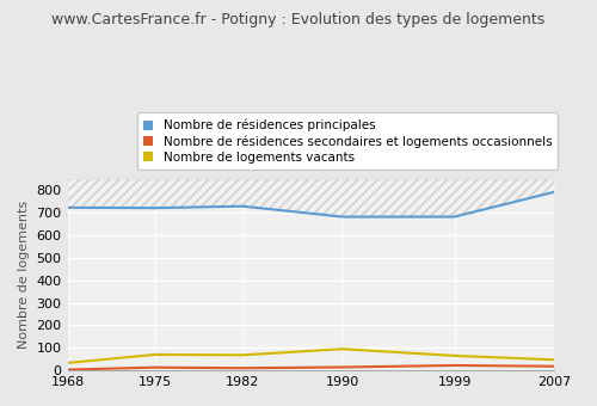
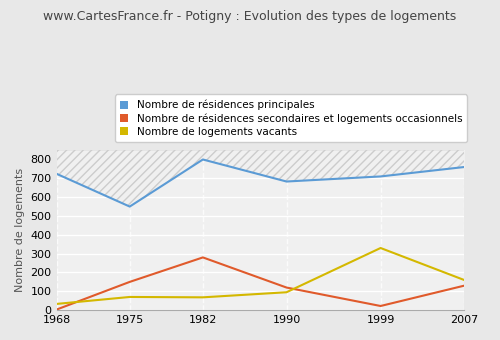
Nombre de résidences principales/1975: 720 -> 550
Nombre de résidences secondaires et logements occasionnels/1975: 10 -> 150
Nombre de résidences principales/1982: 730 -> 800
Nombre de résidences secondaires et logements occasionnels/1982: 10 -> 280
Nombre de résidences secondaires et logements occasionnels/1990: 10 -> 120
Nombre de résidences principales/1999: 680 -> 710
Nombre de logements vacants/1999: 60 -> 330
Nombre de résidences principales/2007: 790 -> 760
Nombre de résidences secondaires et logements occasionnels/2007: 20 -> 130
Nombre de logements vacants/2007: 50 -> 160
